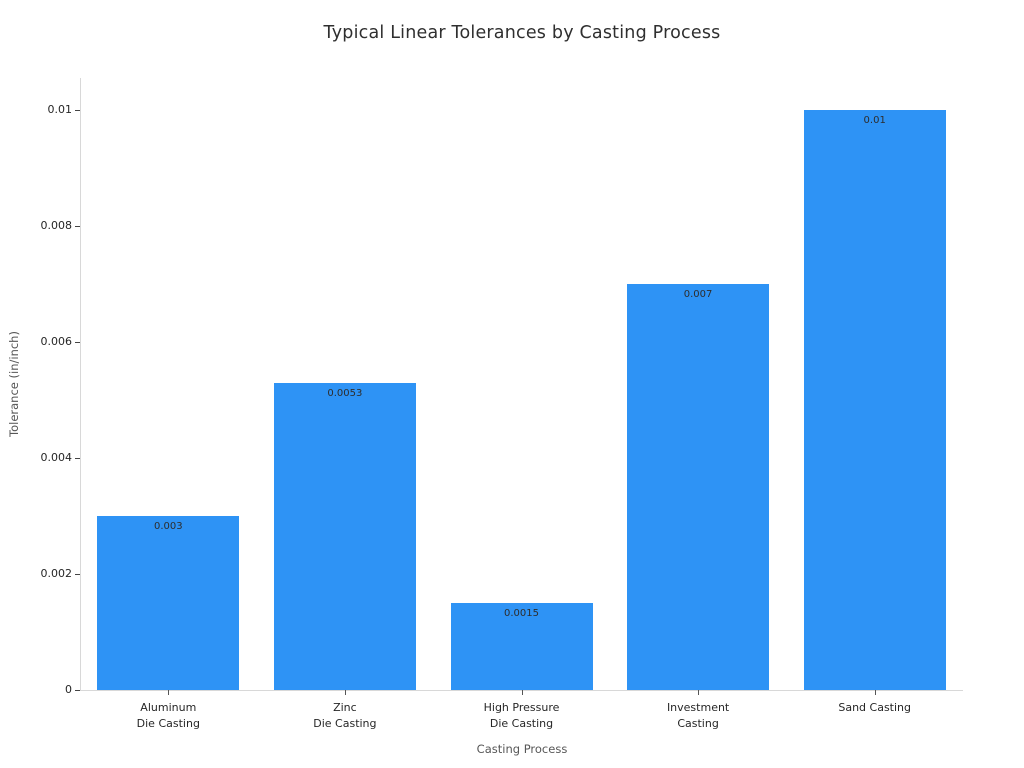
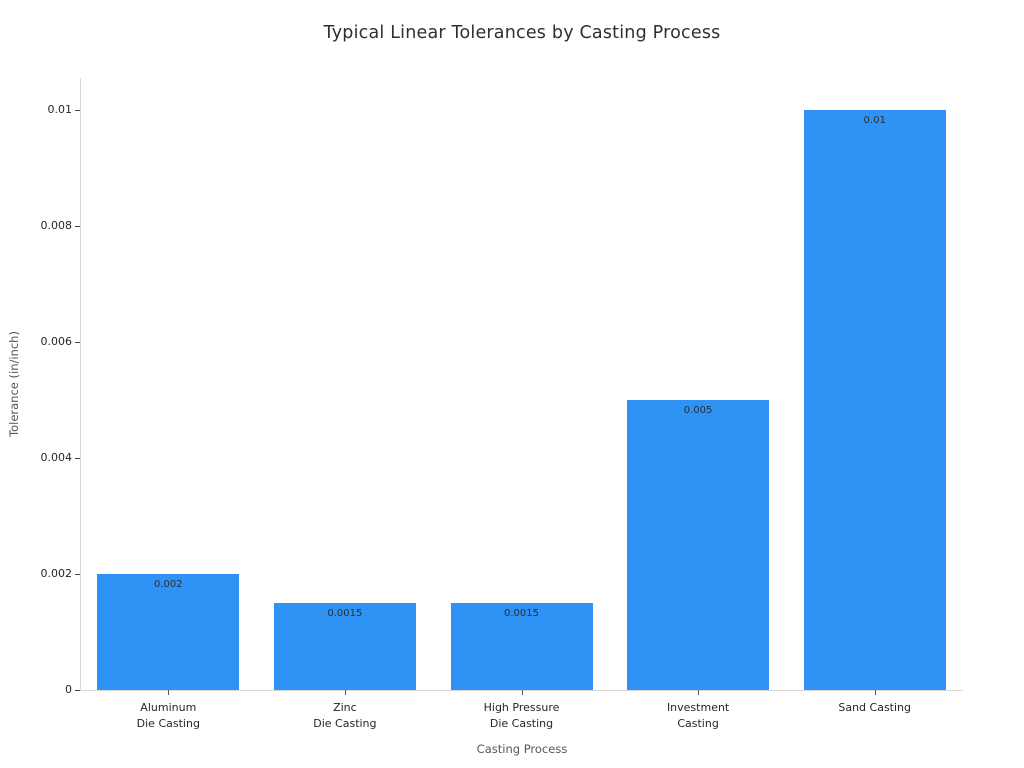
Aluminum Die Casting: 0.003 -> 0.002
Zinc Die Casting: 0.0053 -> 0.0015
Investment Casting: 0.007 -> 0.005
